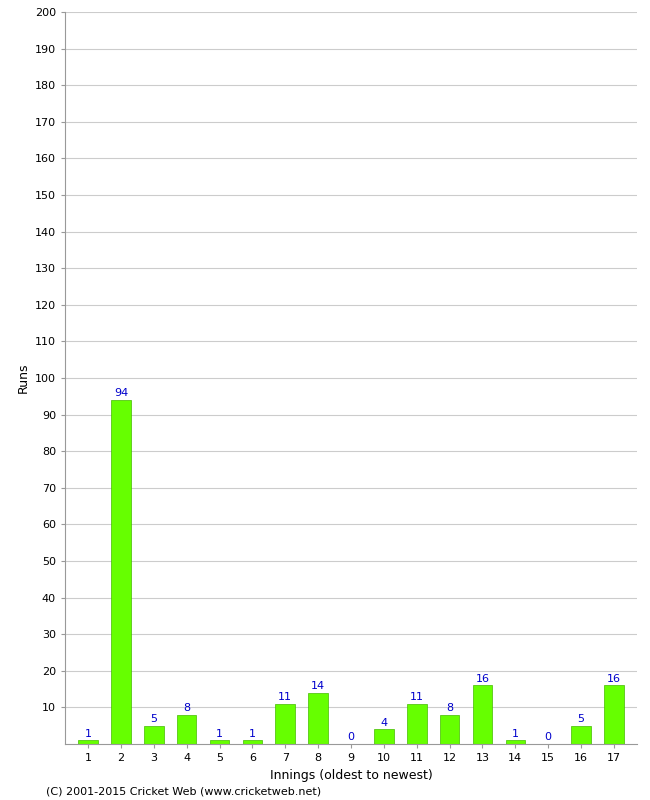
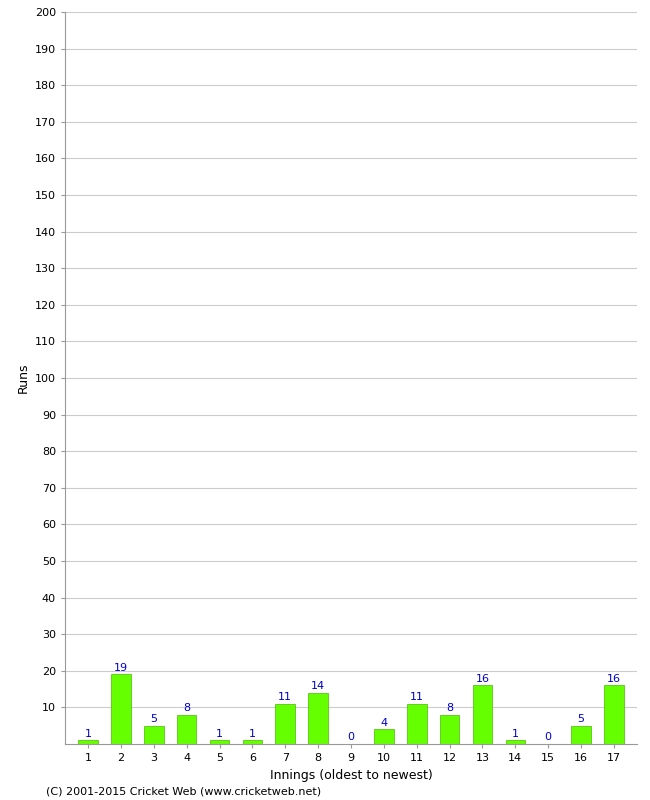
2: 94 -> 19
